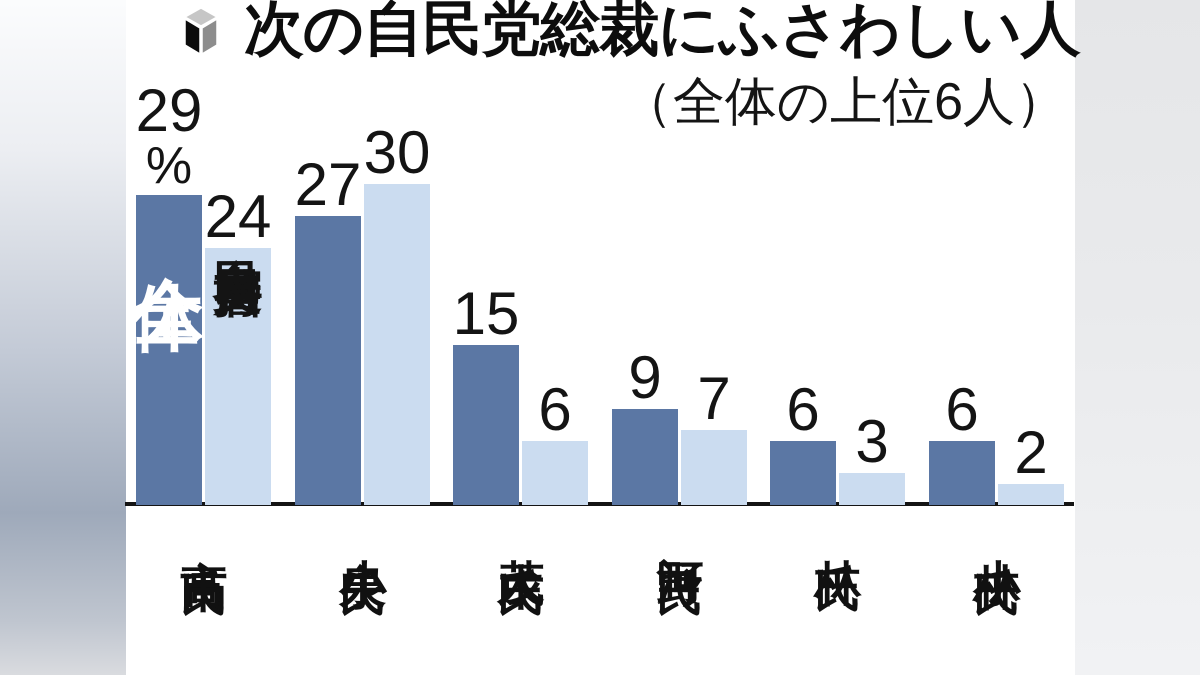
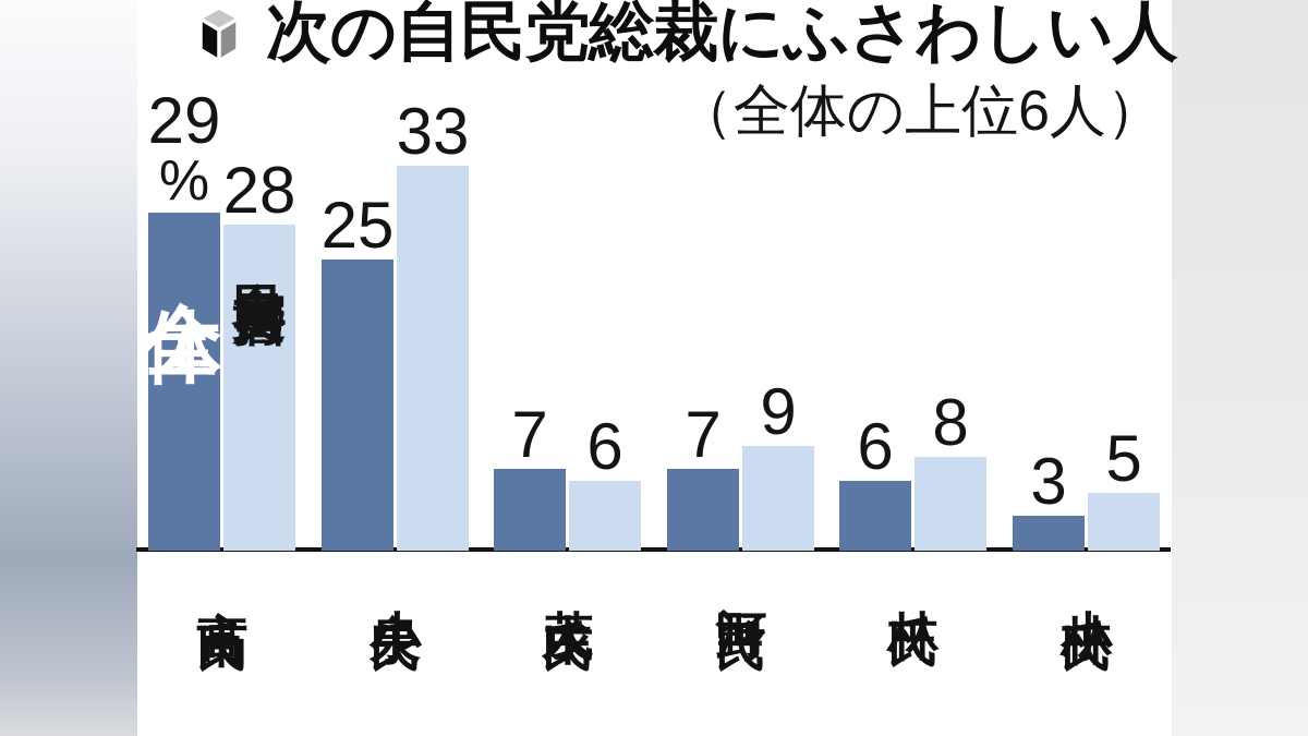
自民支持層/高市氏: 24 -> 28
全体/小泉氏: 27 -> 25
自民支持層/小泉氏: 30 -> 33
全体/茂木氏: 15 -> 7
全体/河野氏: 9 -> 7
自民支持層/河野氏: 7 -> 9
自民支持層/林氏: 3 -> 8
全体/小林氏: 6 -> 3
自民支持層/小林氏: 2 -> 5
